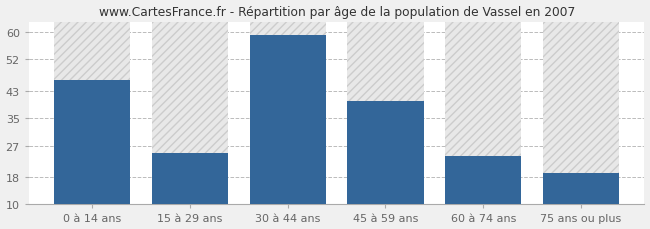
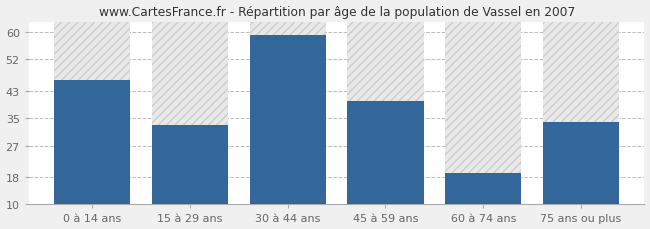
15 à 29 ans: 25 -> 33
60 à 74 ans: 24 -> 19
75 ans ou plus: 19 -> 34
